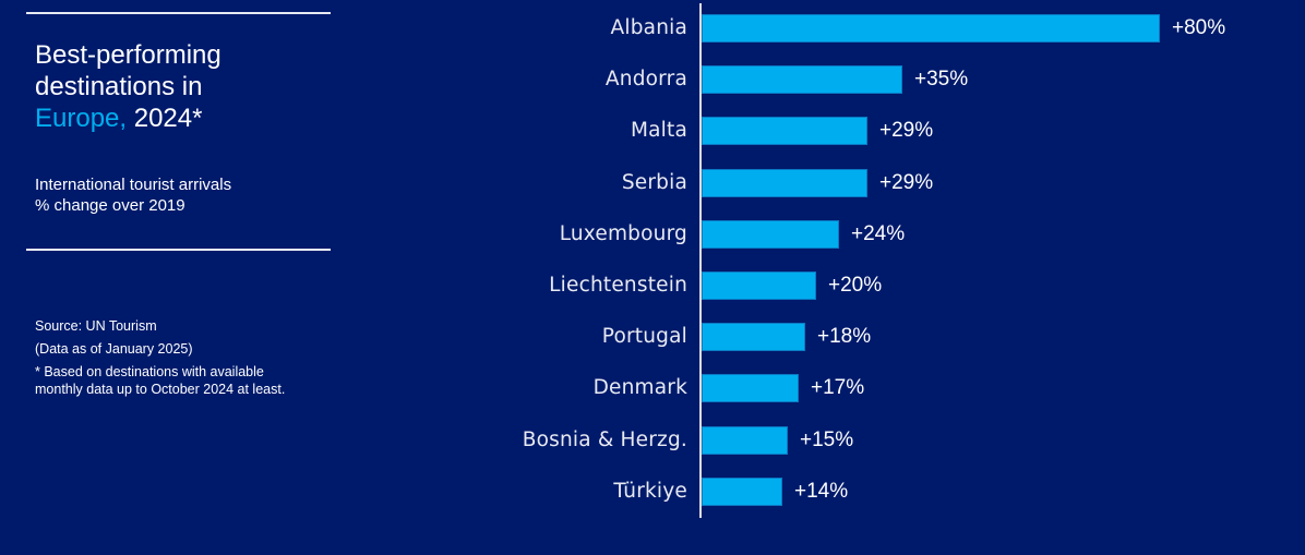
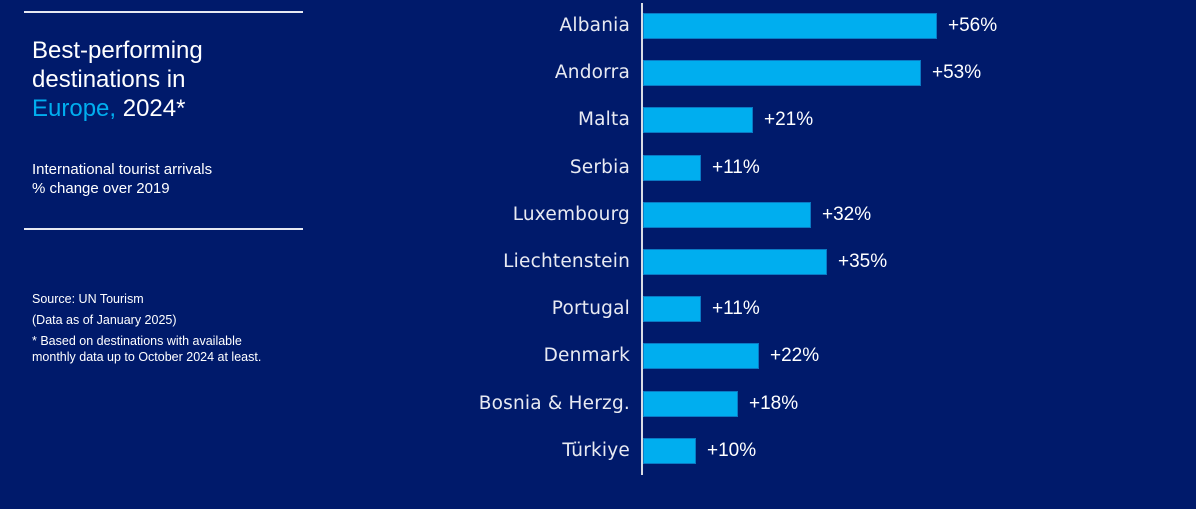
Albania: +80% -> +56%
Andorra: +35% -> +53%
Malta: +29% -> +21%
Serbia: +29% -> +11%
Luxembourg: +24% -> +32%
Liechtenstein: +20% -> +35%
Portugal: +18% -> +11%
Denmark: +17% -> +22%
Bosnia & Herzg.: +15% -> +18%
Türkiye: +14% -> +10%
